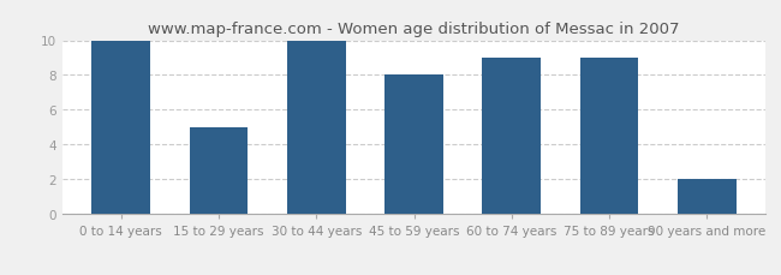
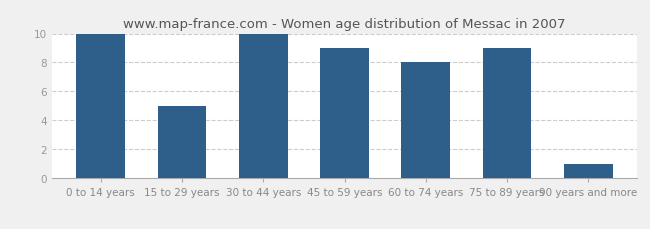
45 to 59 years: 8 -> 9
60 to 74 years: 9 -> 8
90 years and more: 2 -> 1
